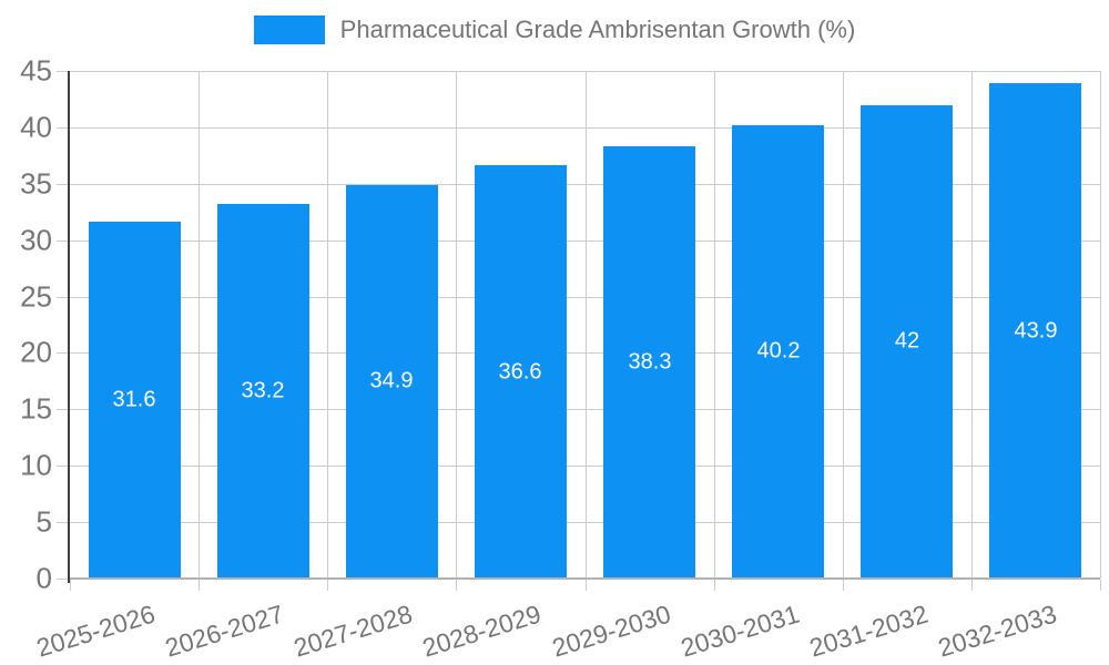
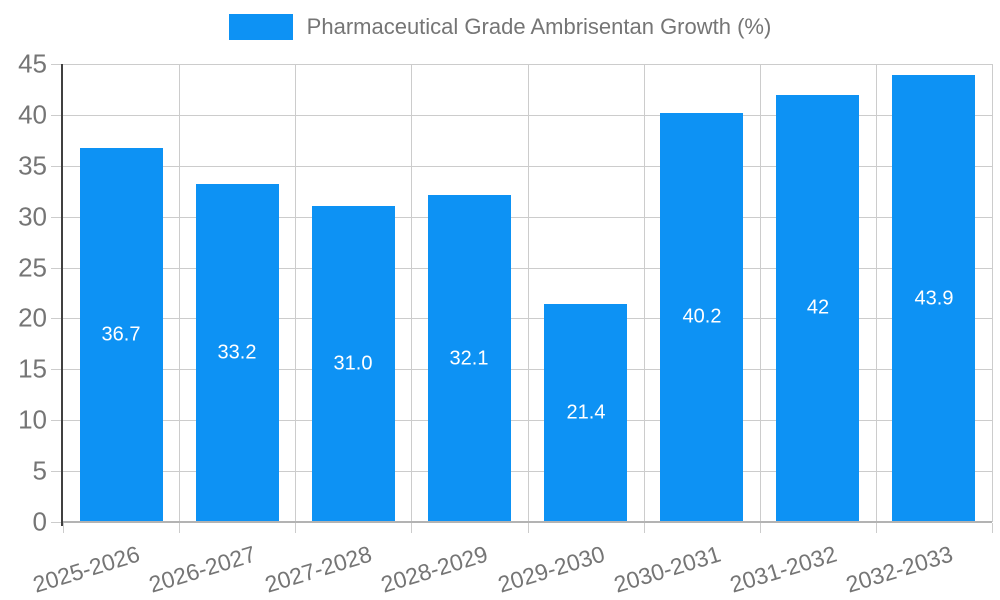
2025-2026: 31.6 -> 36.7
2027-2028: 34.9 -> 31.0
2028-2029: 36.6 -> 32.1
2029-2030: 38.3 -> 21.4
